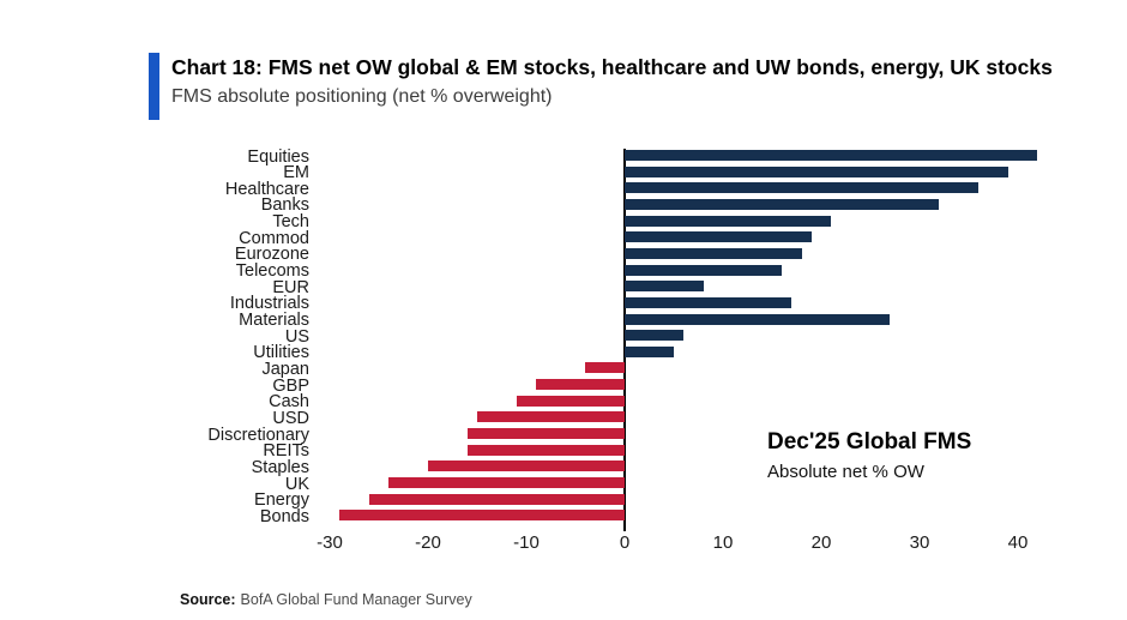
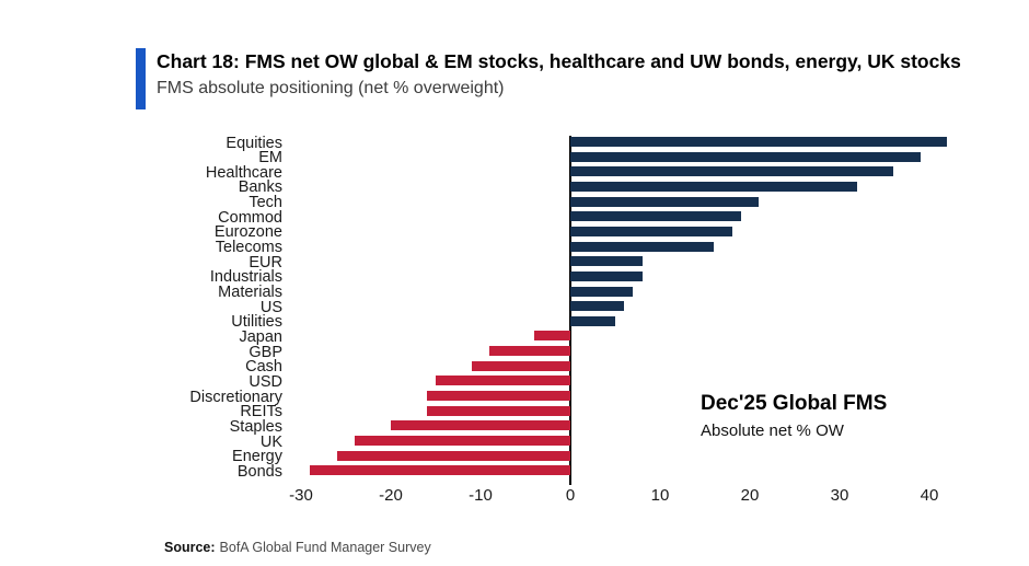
Industrials: 17 -> 8
Materials: 27 -> 7
